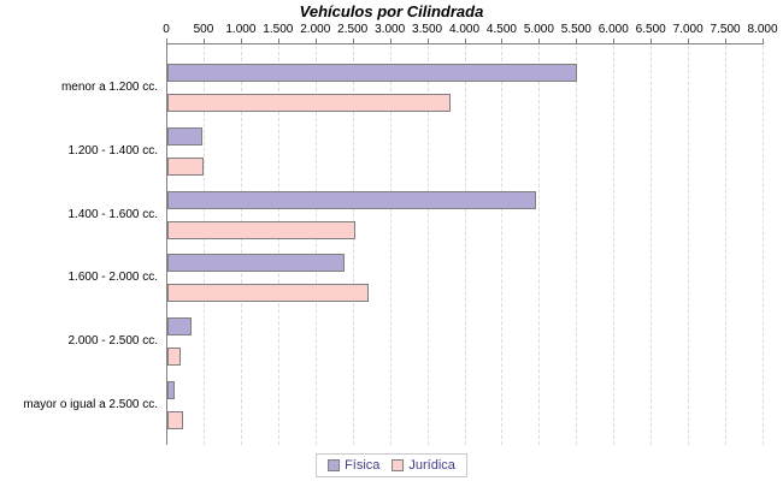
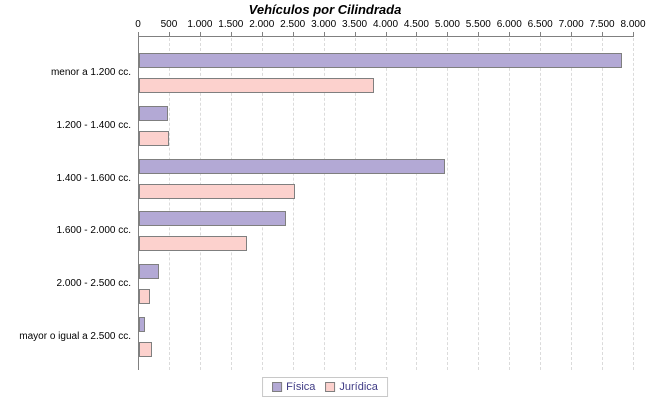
Física/menor a 1.200 cc.: 5500 -> 7800
Jurídica/1.600 - 2.000 cc.: 2700 -> 1800
